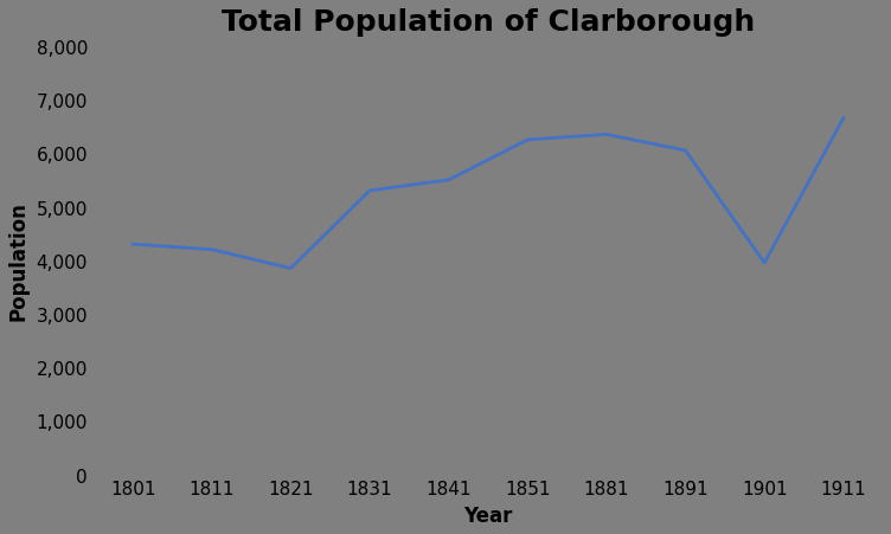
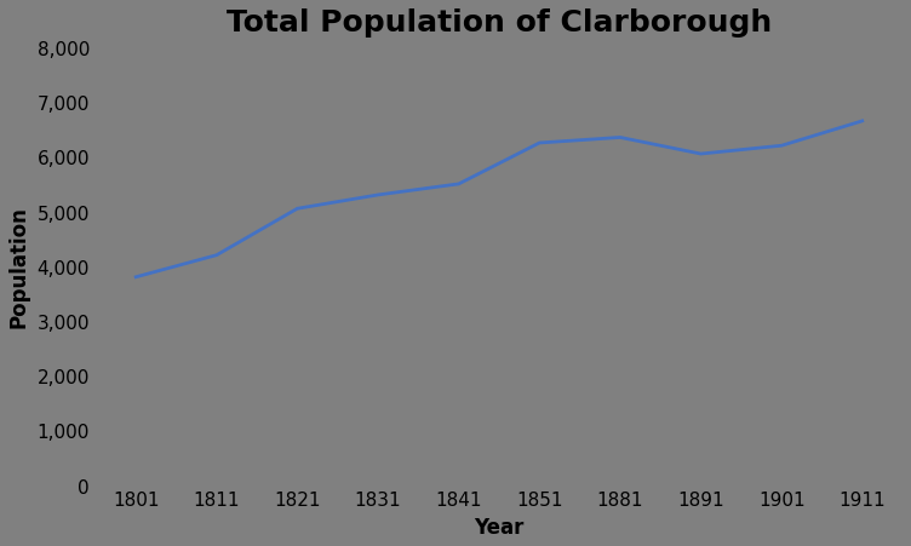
1801: 4,300 -> 3,800
1821: 3,850 -> 5,050
1901: 3,950 -> 6,200
